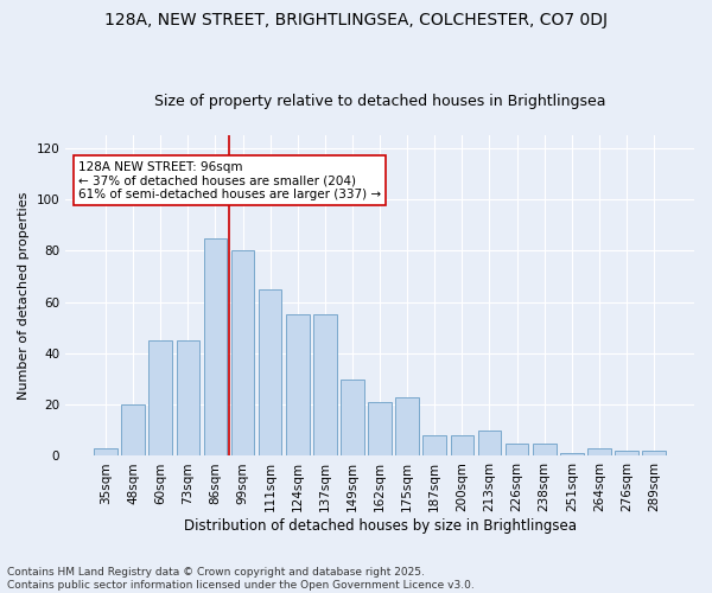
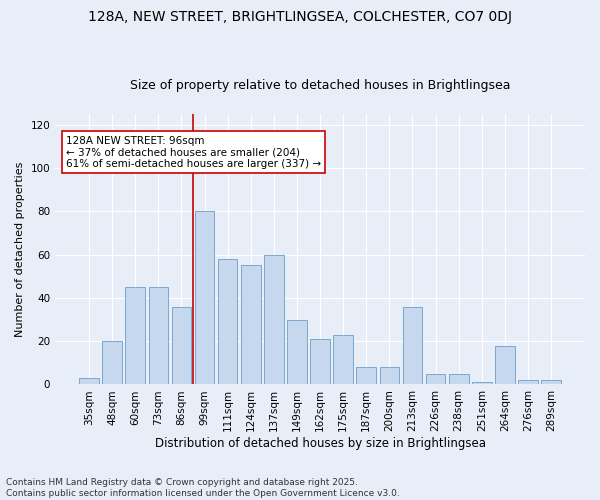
86sqm: 85 -> 36
111sqm: 65 -> 58
137sqm: 55 -> 60
213sqm: 10 -> 36
264sqm: 3 -> 18
